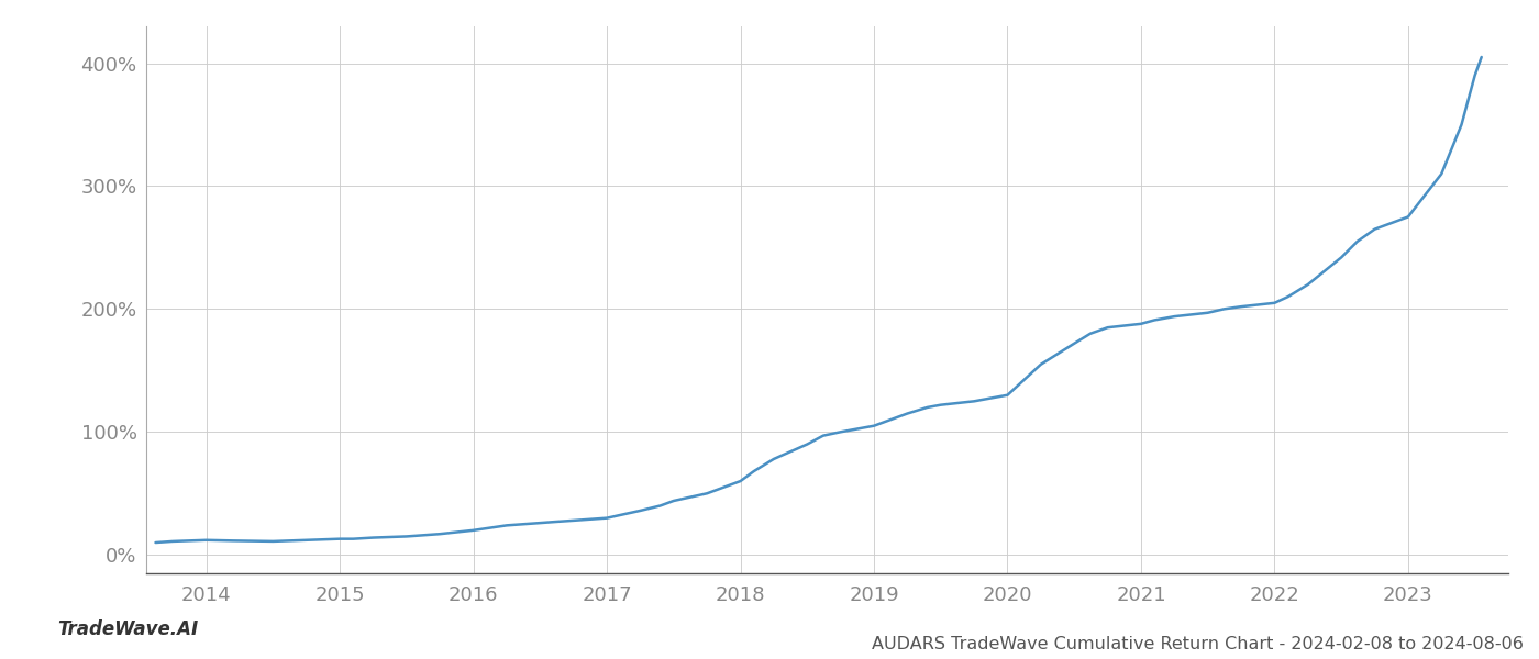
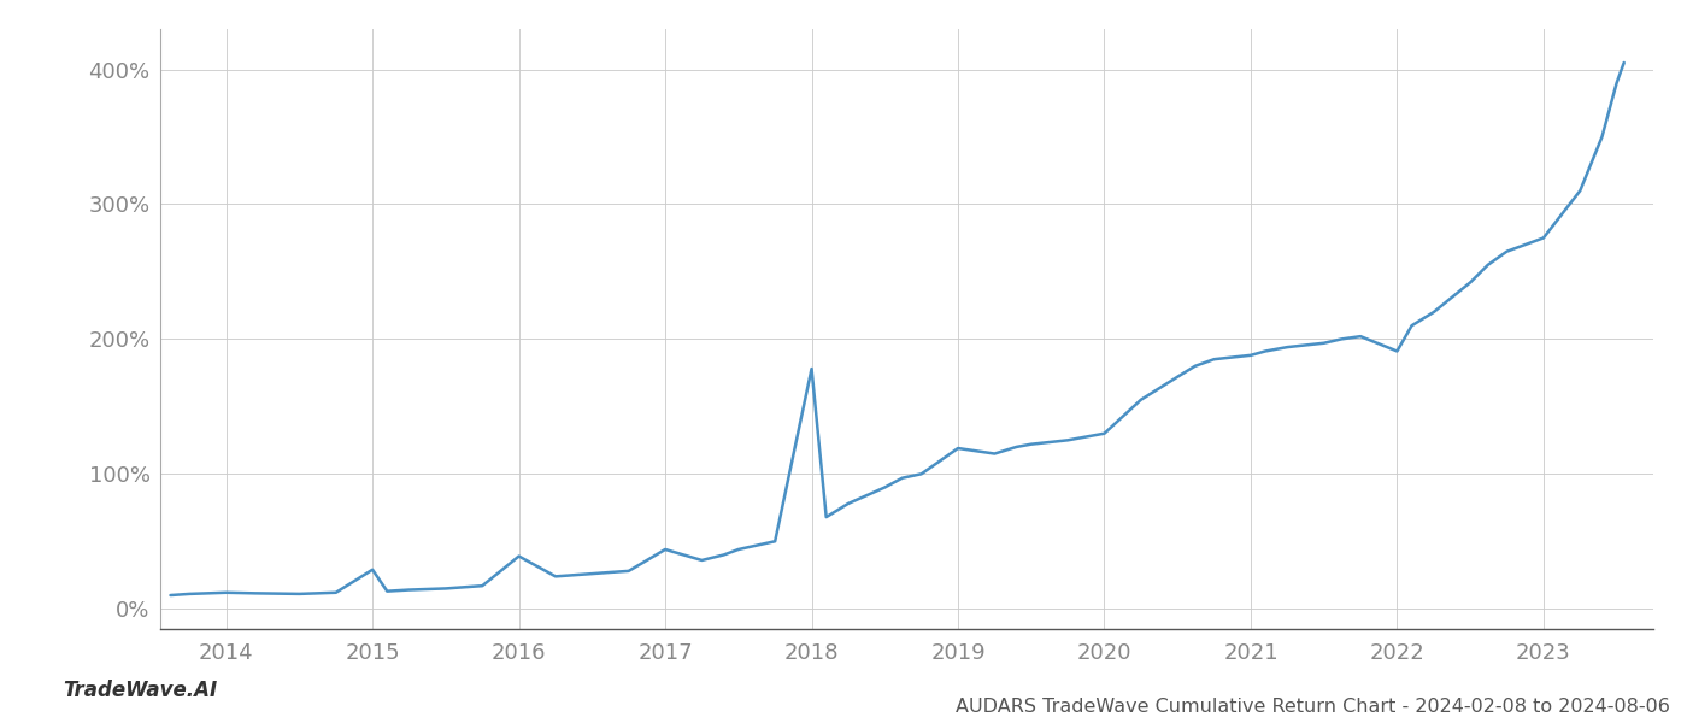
2015: 13% -> 29%
2016: 20% -> 39%
2017: 30% -> 44%
2018: 60% -> 178%
2019: 105% -> 119%
2022: 205% -> 191%
